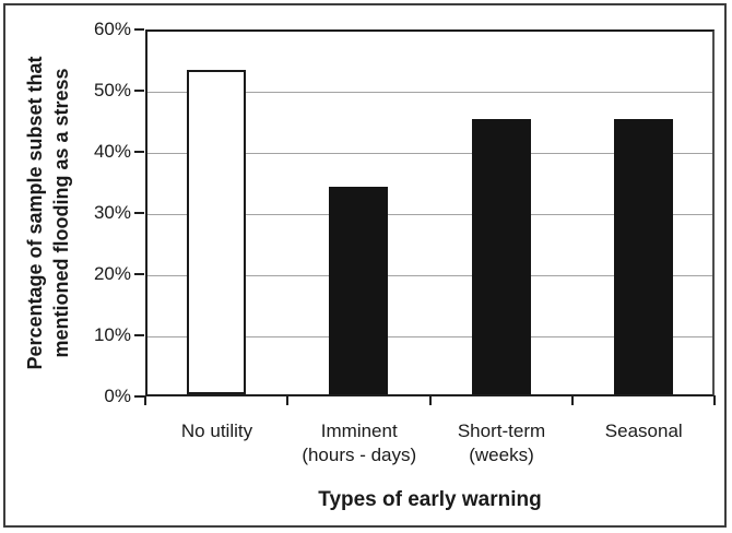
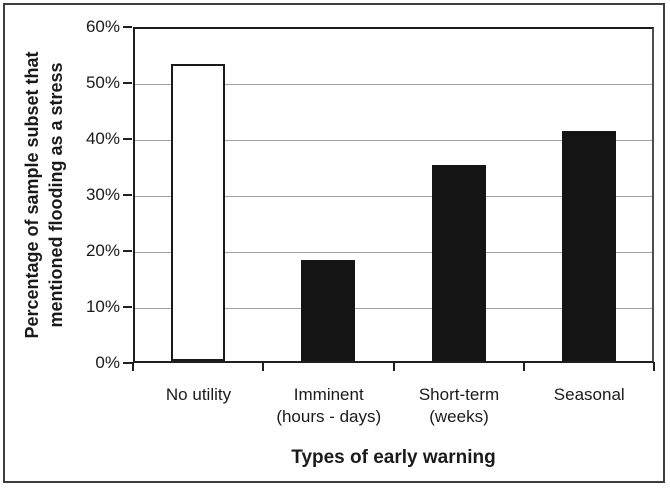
Imminent (hours - days): 34% -> 18%
Short-term (weeks): 45% -> 35%
Seasonal: 45% -> 41%
